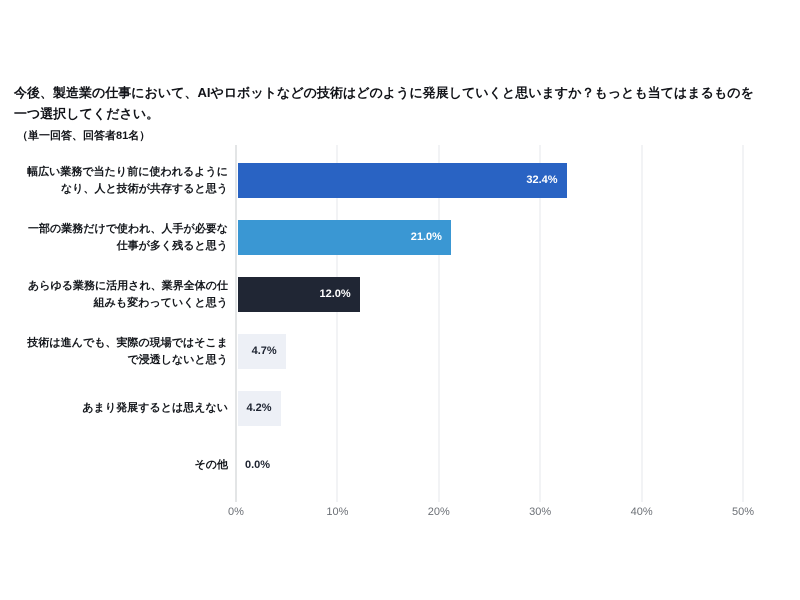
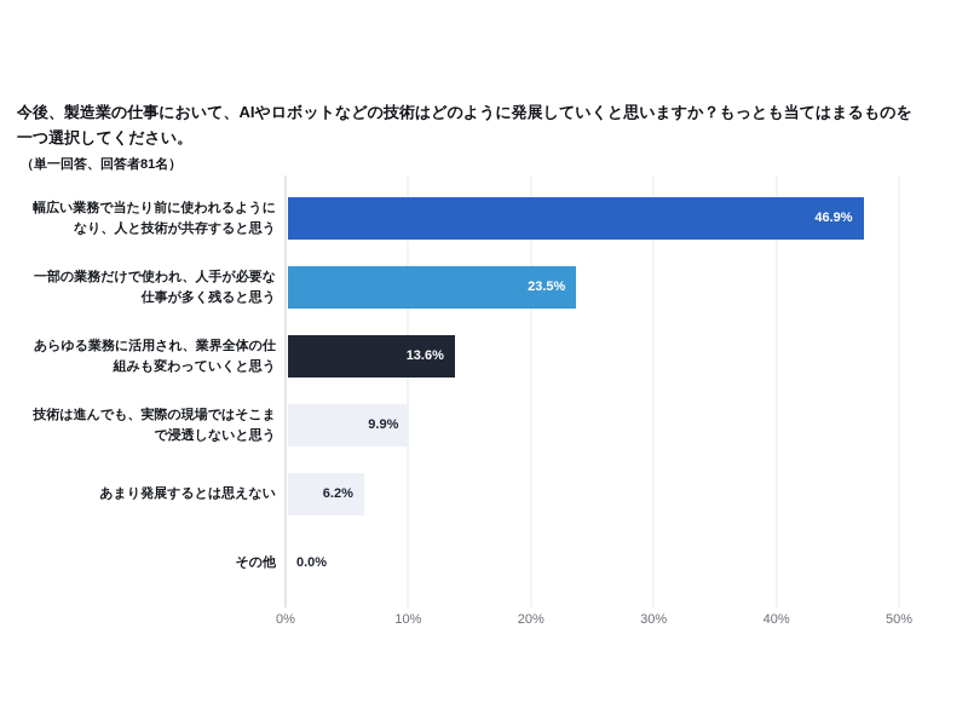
幅広い業務で当たり前に使われるようになり、人と技術が共存すると思う: 32.4% -> 46.9%
一部の業務だけで使われ、人手が必要な仕事が多く残ると思う: 21.0% -> 23.5%
あらゆる業務に活用され、業界全体の仕組みも変わっていくと思う: 12.0% -> 13.6%
技術は進んでも、実際の現場ではそこまで浸透しないと思う: 4.7% -> 9.9%
あまり発展するとは思えない: 4.2% -> 6.2%
